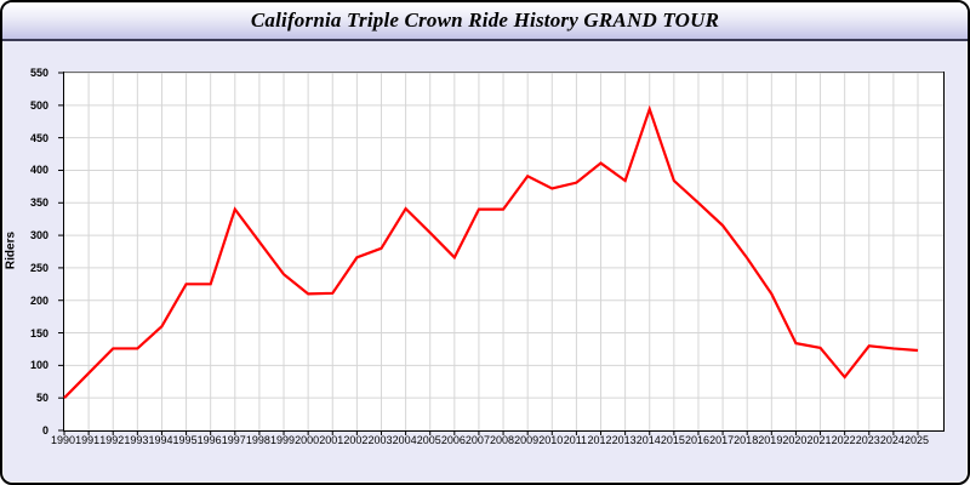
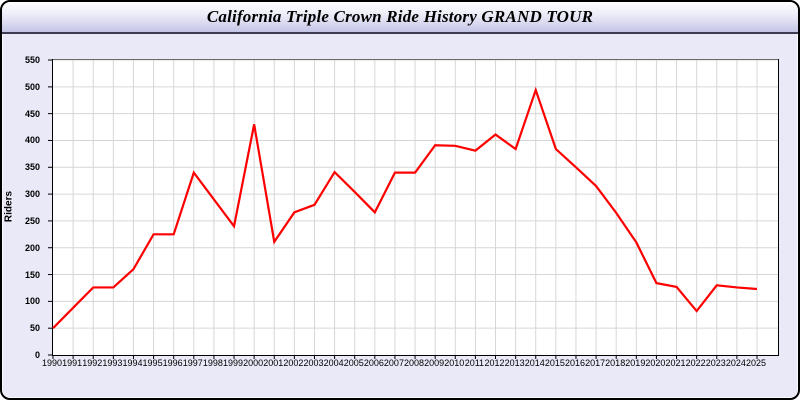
2000: 210 -> 430
2010: 370 -> 390
